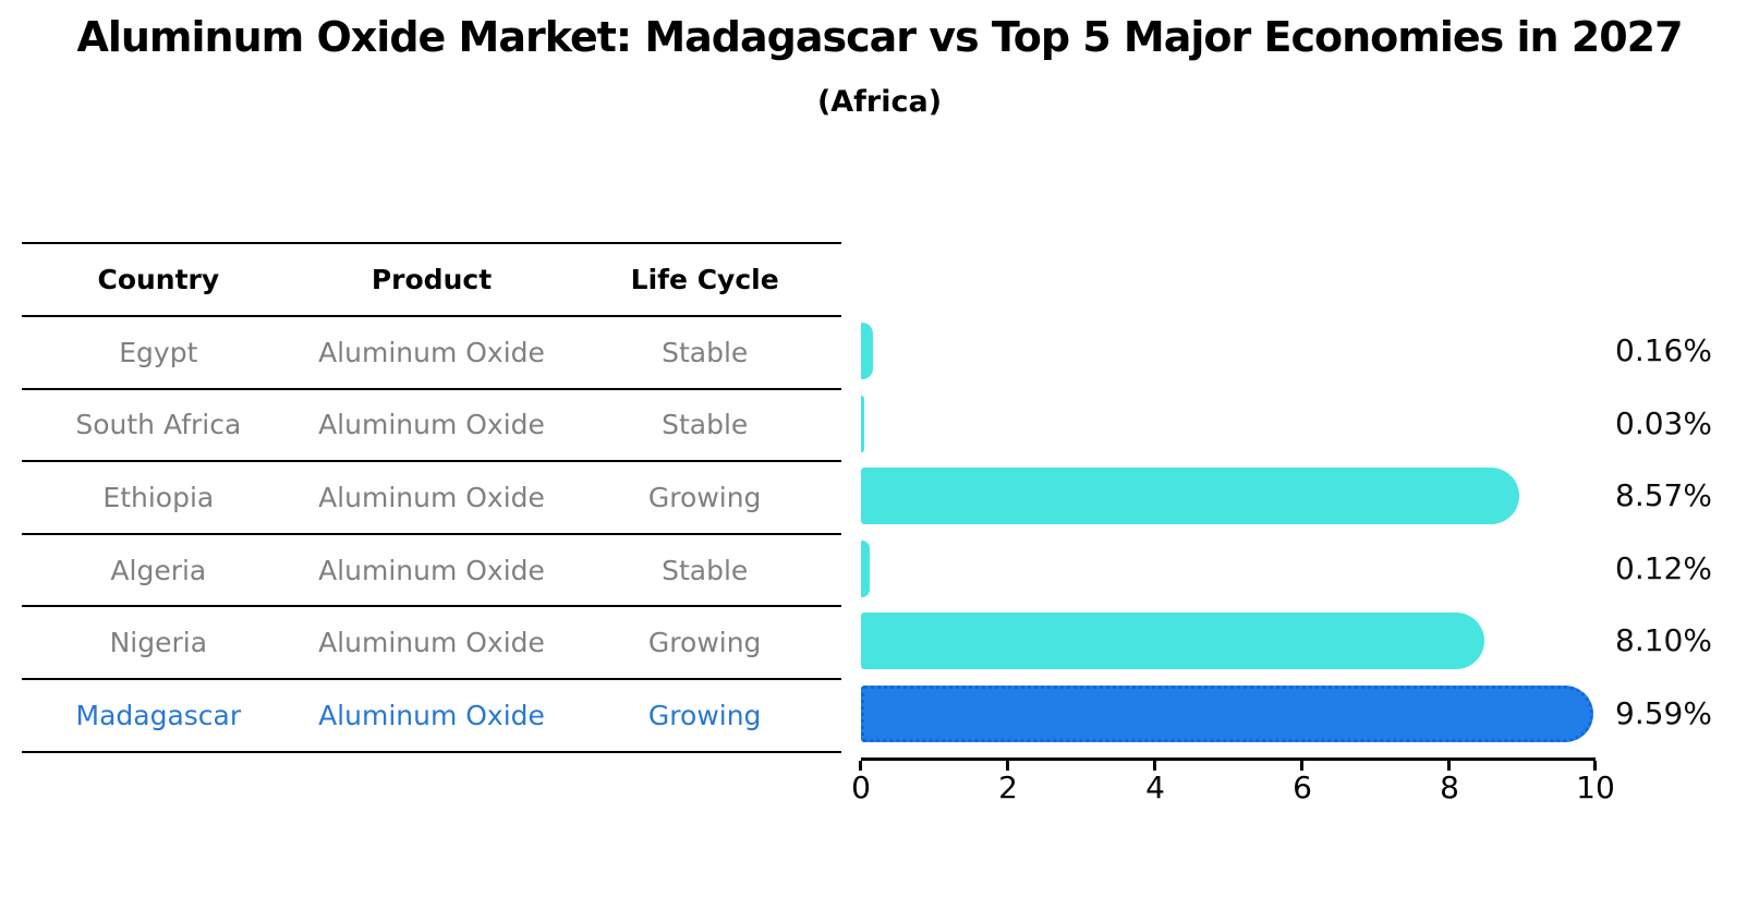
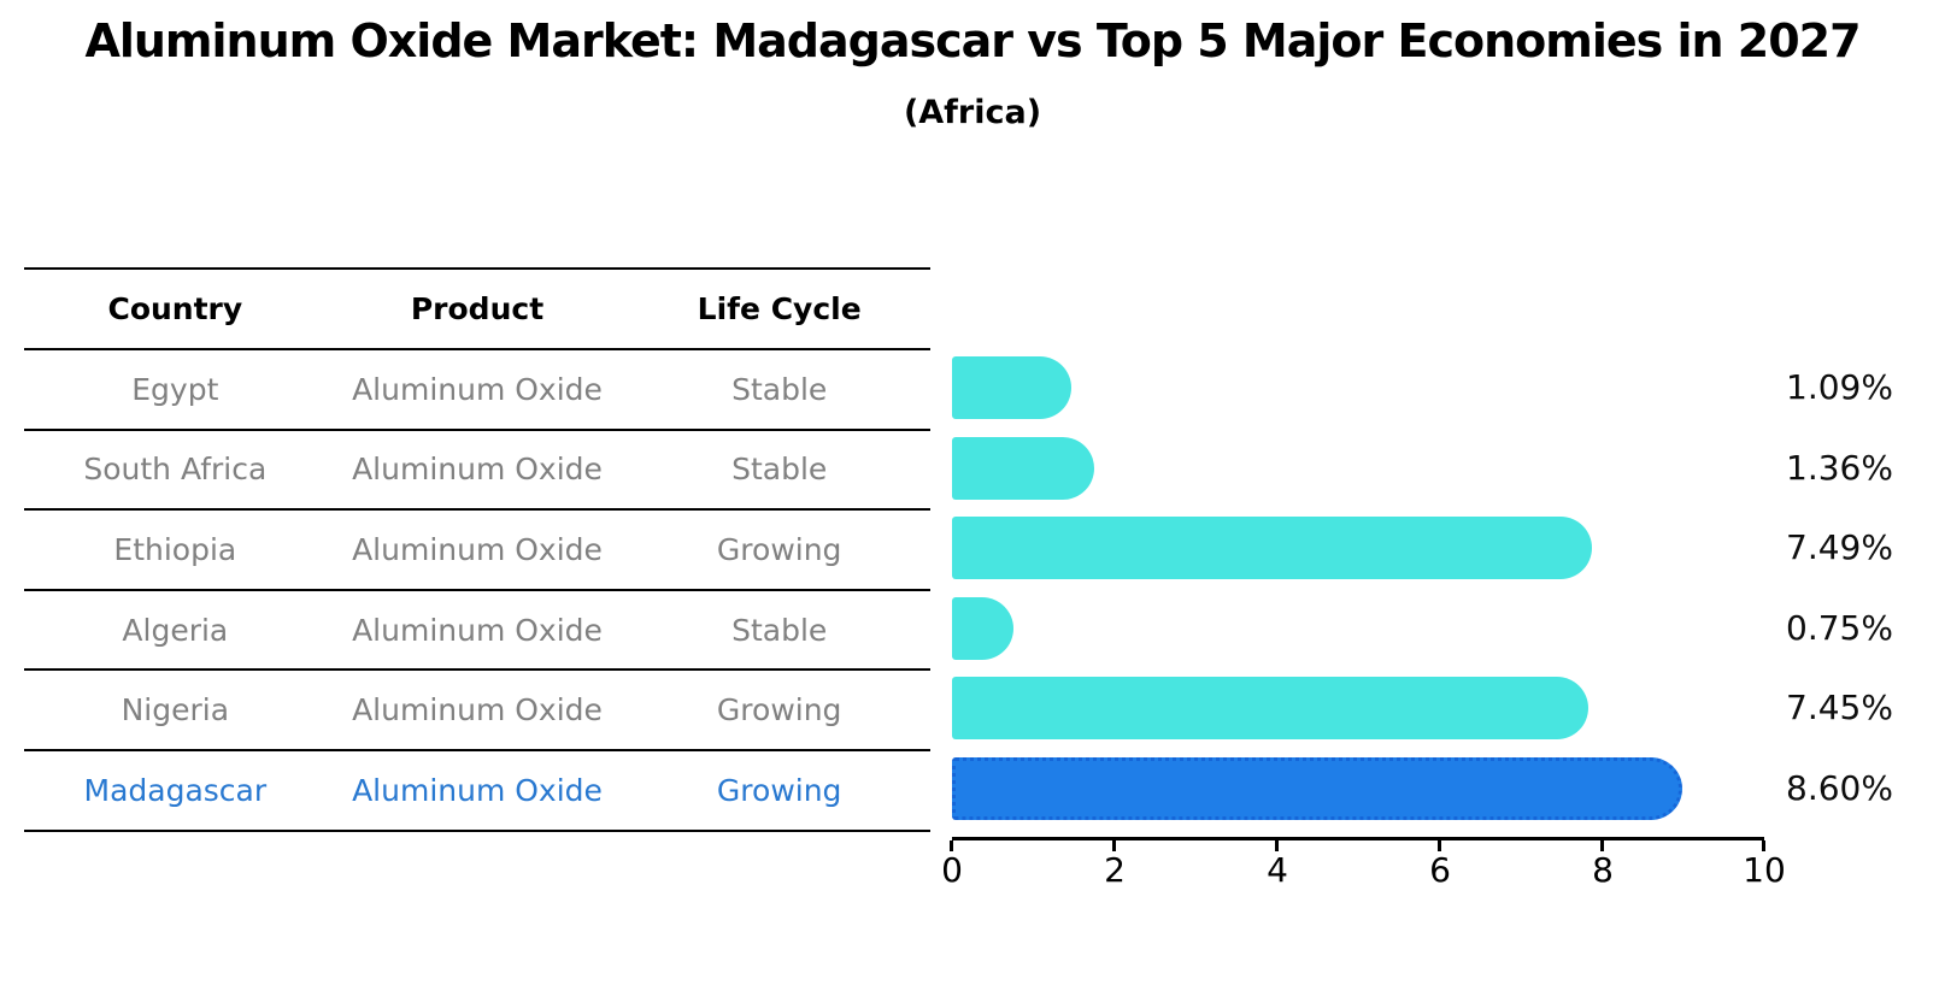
Egypt: 0.16% -> 1.09%
South Africa: 0.03% -> 1.36%
Ethiopia: 8.57% -> 7.49%
Algeria: 0.12% -> 0.75%
Nigeria: 8.10% -> 7.45%
Madagascar: 9.59% -> 8.60%
